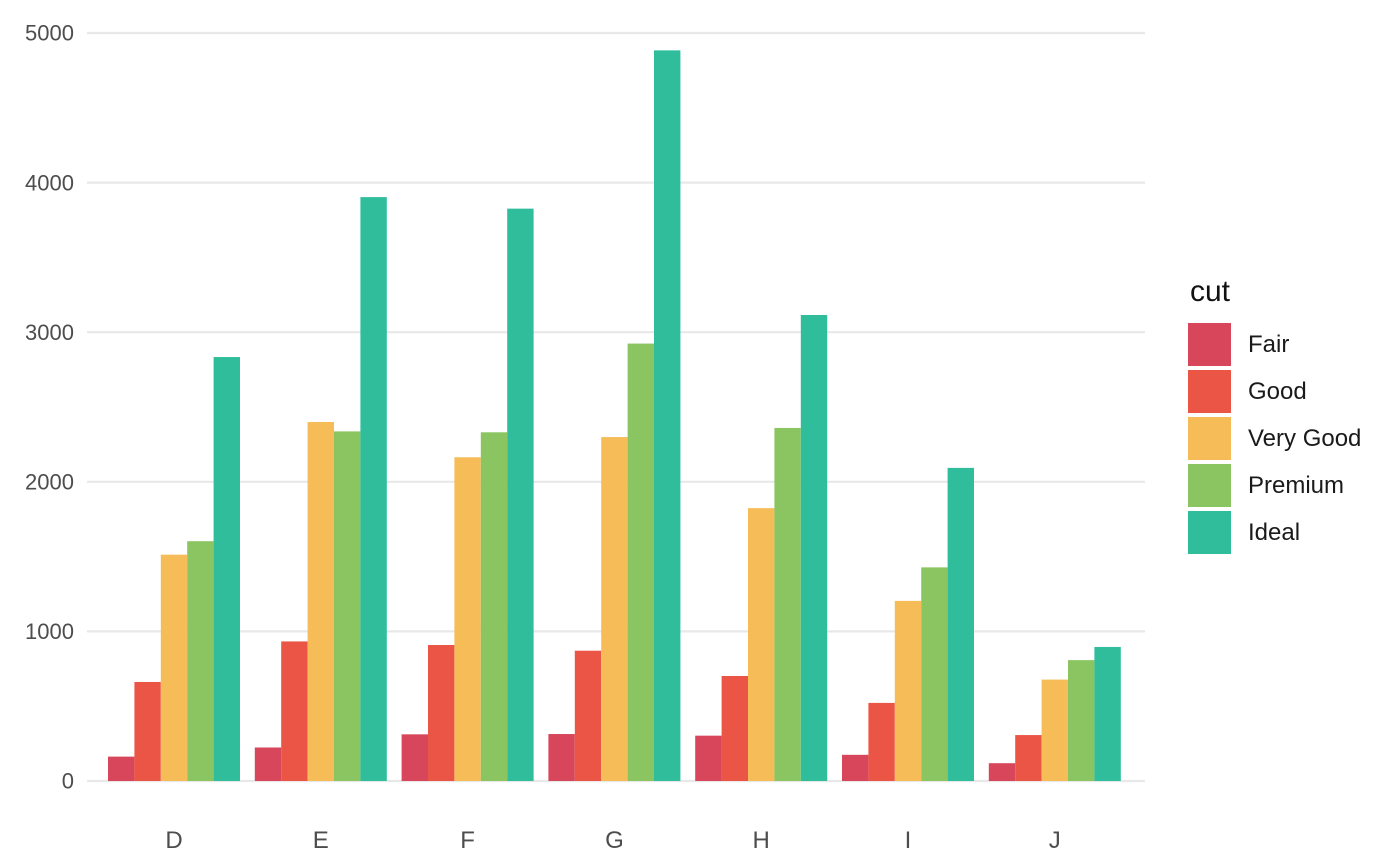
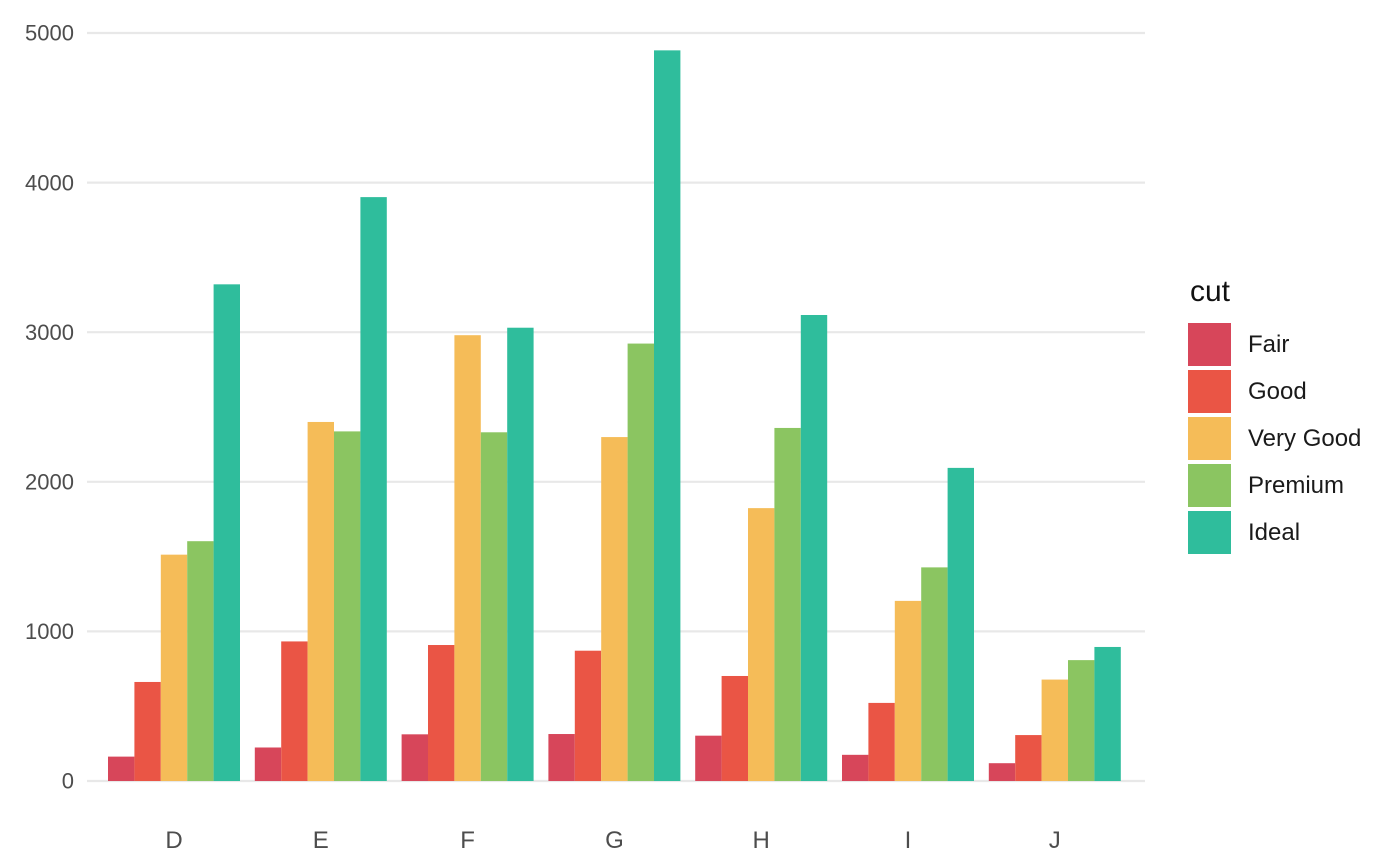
Ideal/D: 2830 -> 3320
Very Good/F: 2160 -> 2980
Ideal/F: 3830 -> 3030
